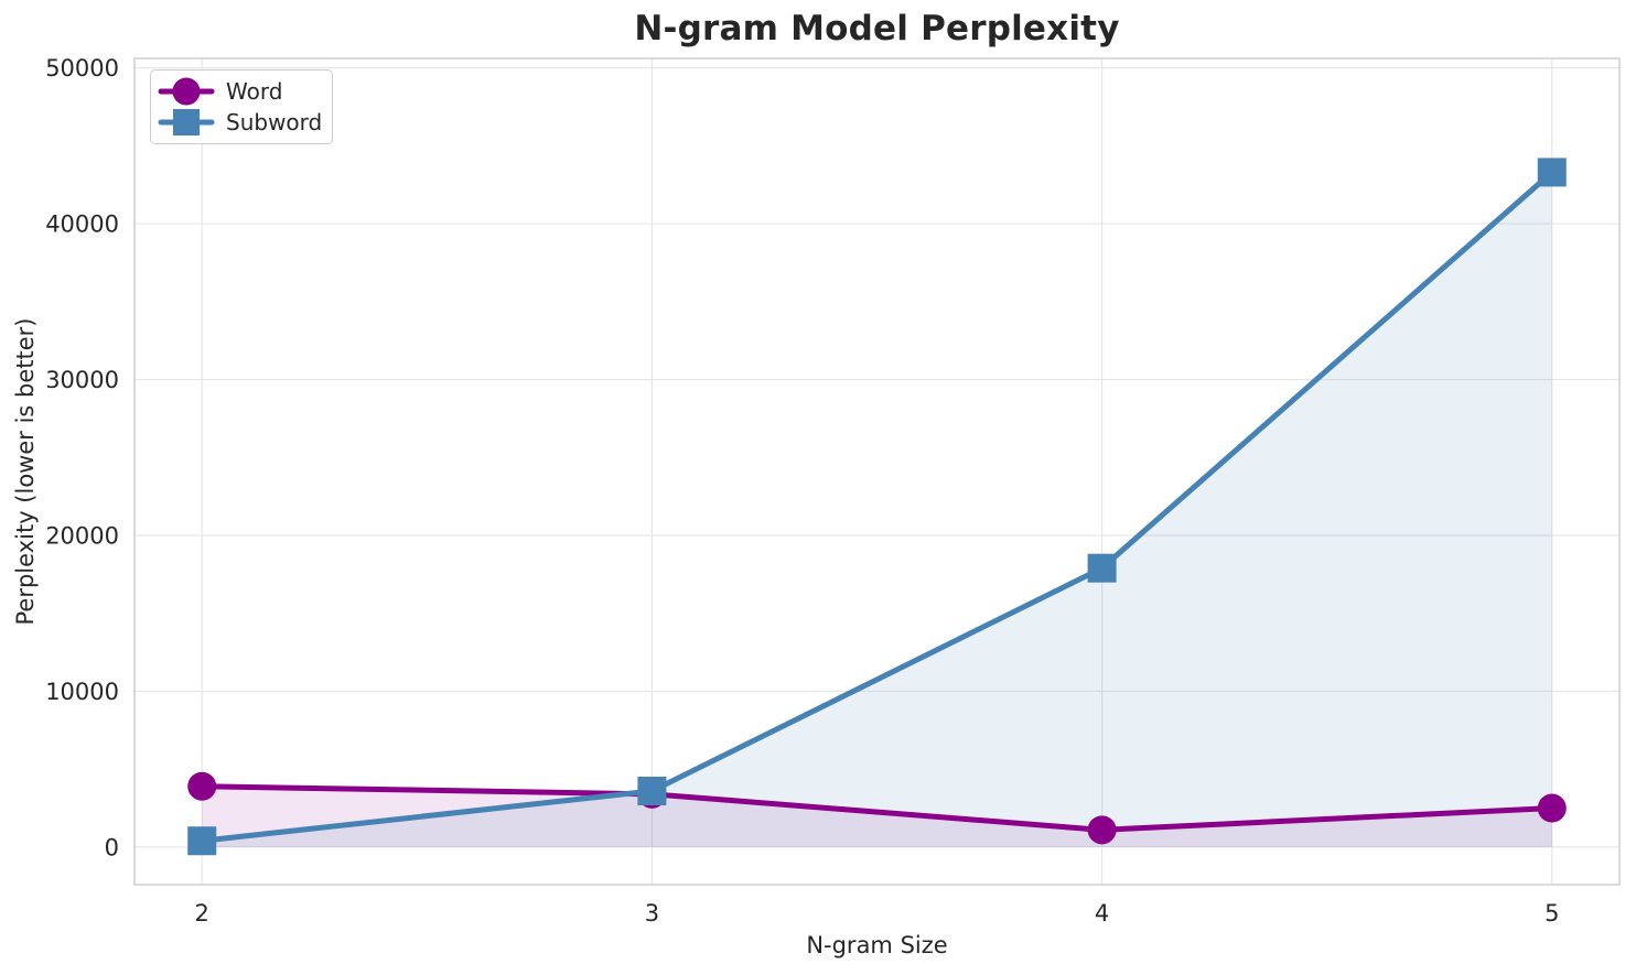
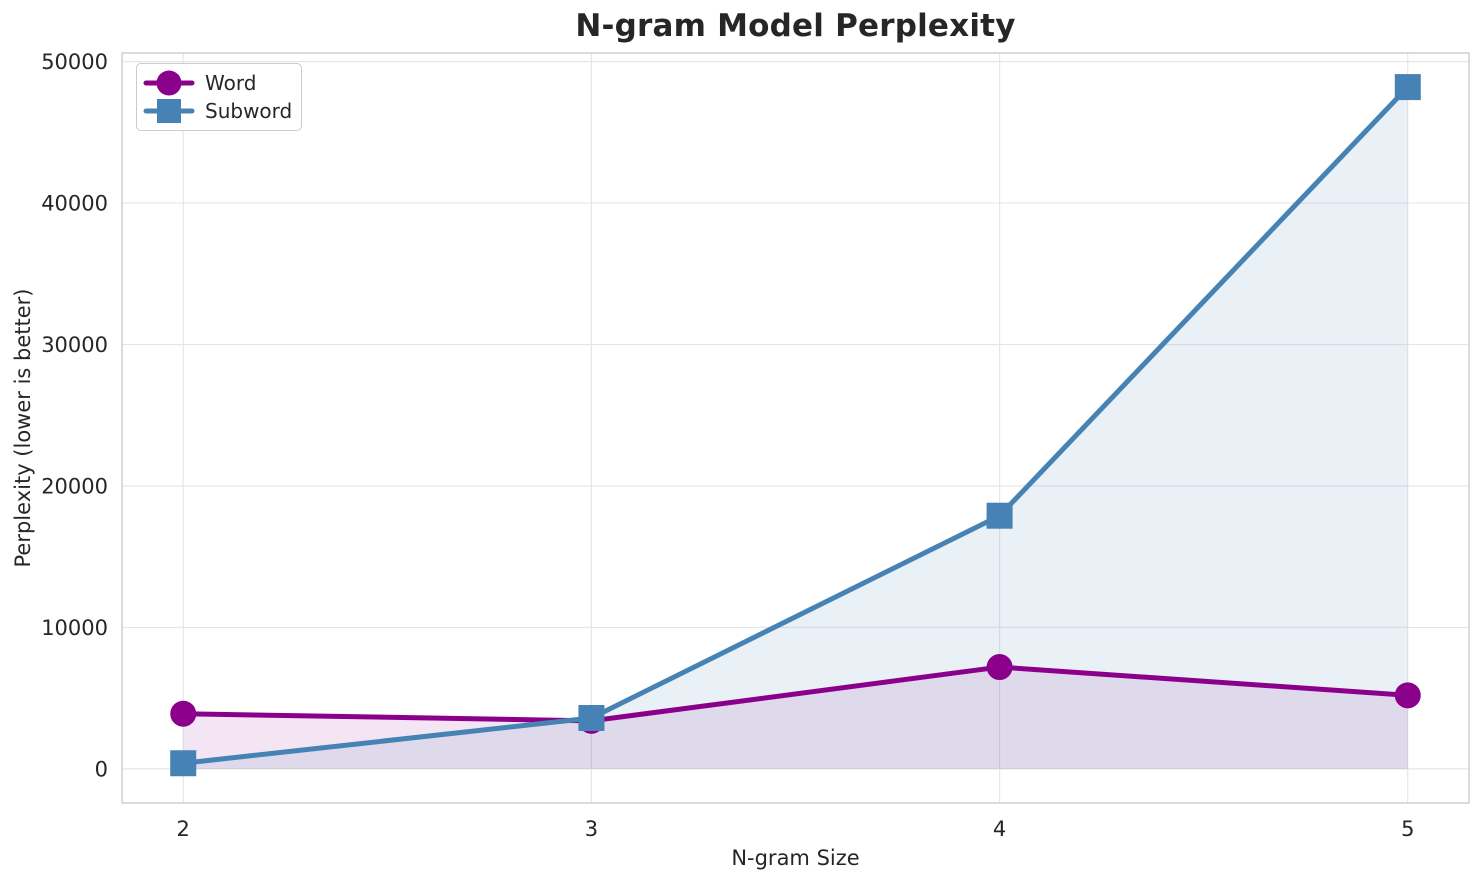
Word/4: 1100 -> 7200
Word/5: 2500 -> 5200
Subword/5: 43300 -> 48200
